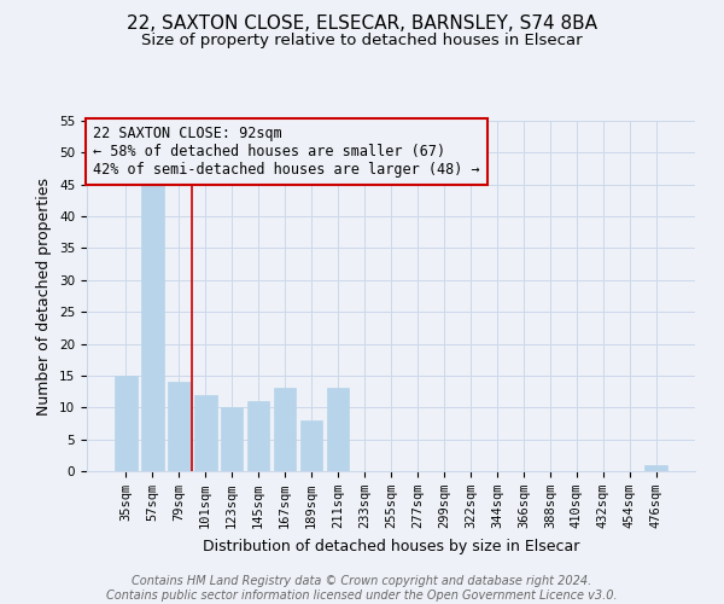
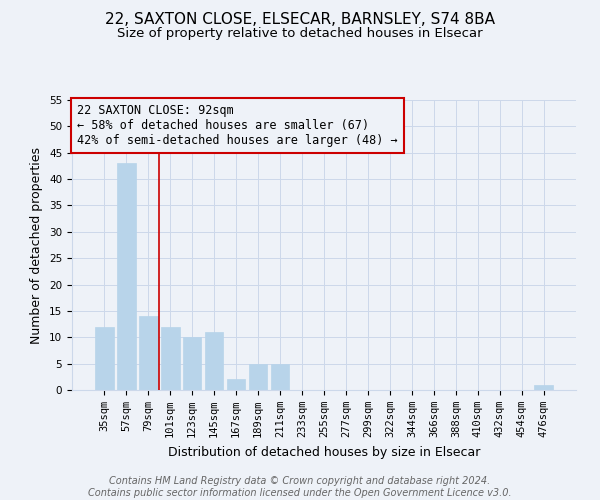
35sqm: 15 -> 12
57sqm: 45 -> 43
167sqm: 13 -> 2
189sqm: 8 -> 5
211sqm: 13 -> 5
